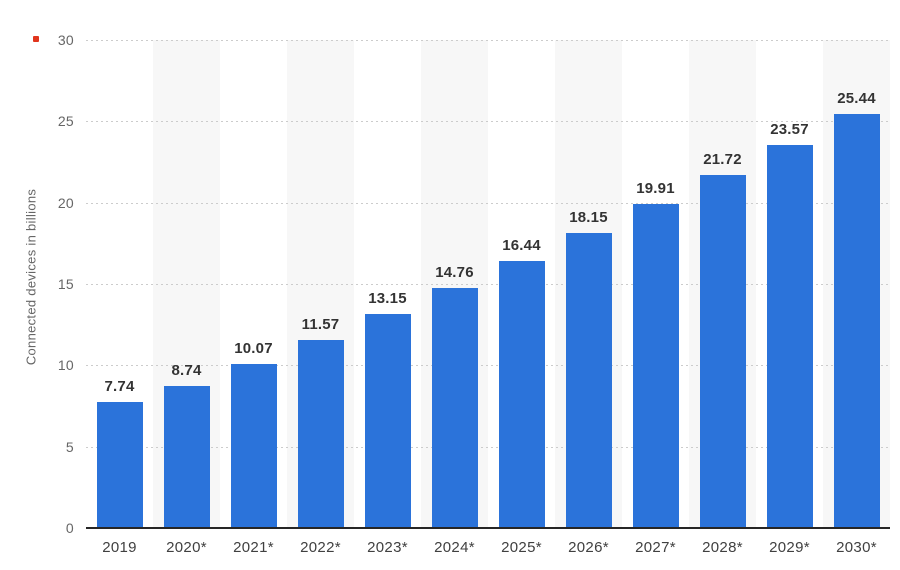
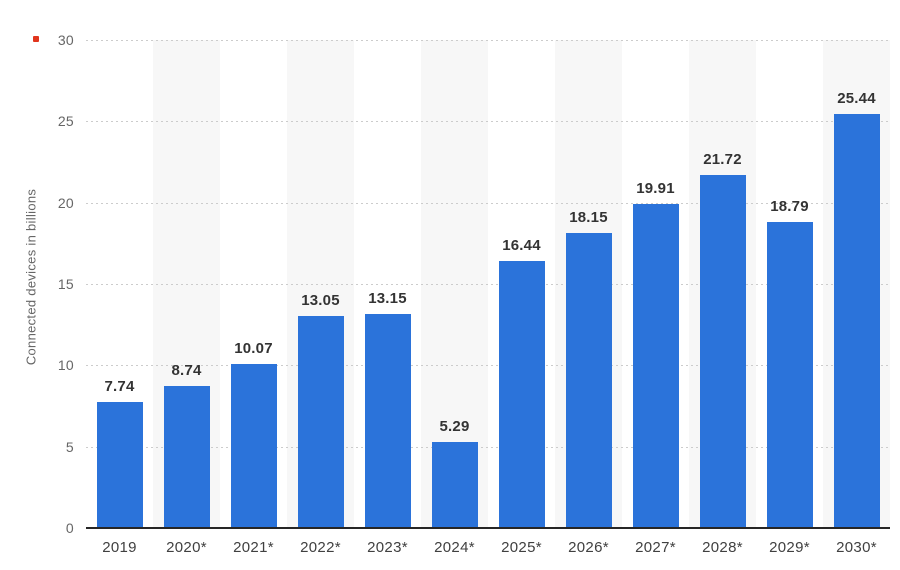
2022*: 11.57 -> 13.05
2024*: 14.76 -> 5.29
2029*: 23.57 -> 18.79
